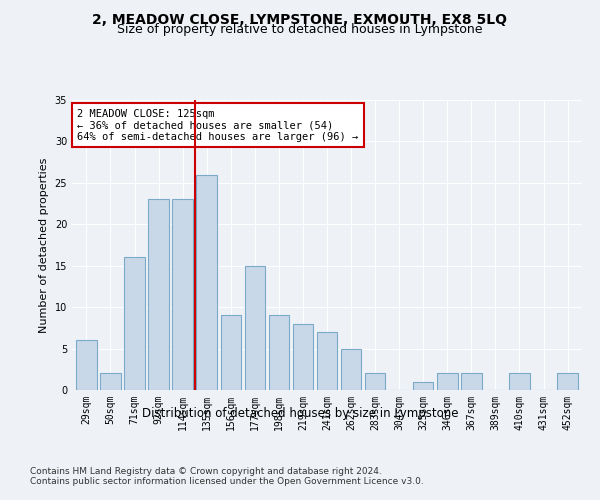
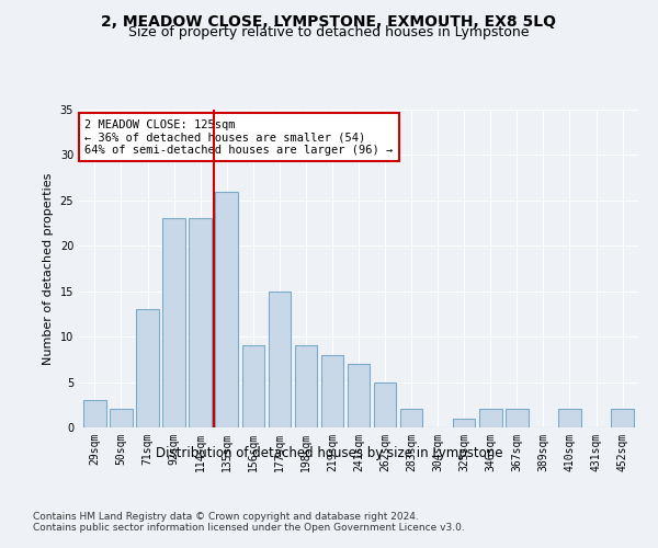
29sqm: 6 -> 3
71sqm: 16 -> 13
